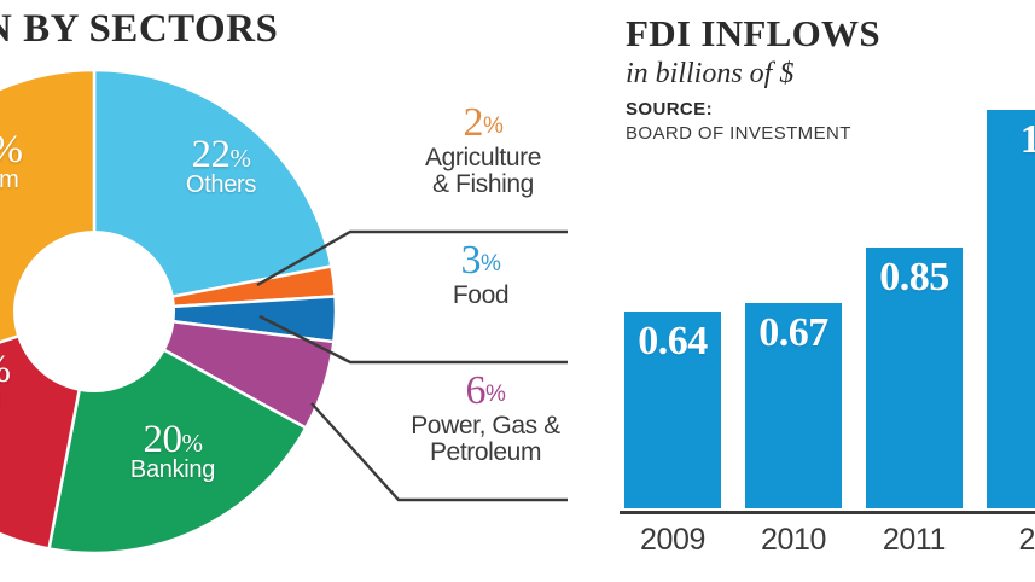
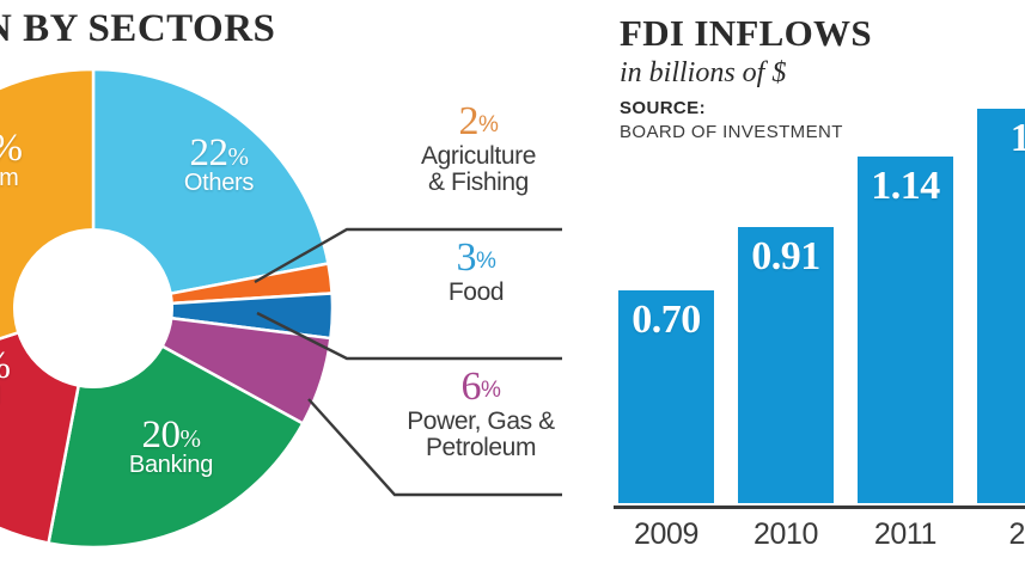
FDI INFLOWS/2009: 0.64 -> 0.70
FDI INFLOWS/2010: 0.67 -> 0.91
FDI INFLOWS/2011: 0.85 -> 1.14
